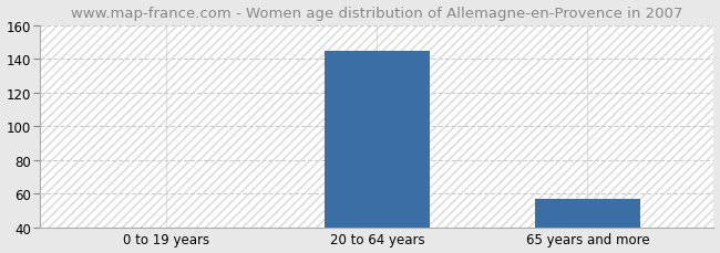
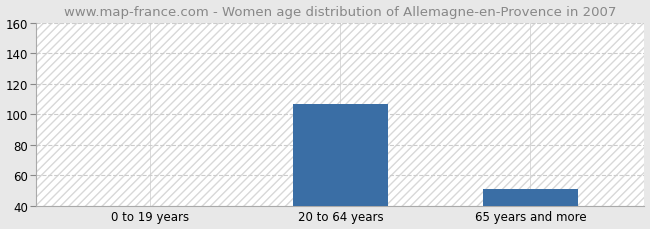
20 to 64 years: 145 -> 107
65 years and more: 57 -> 51
